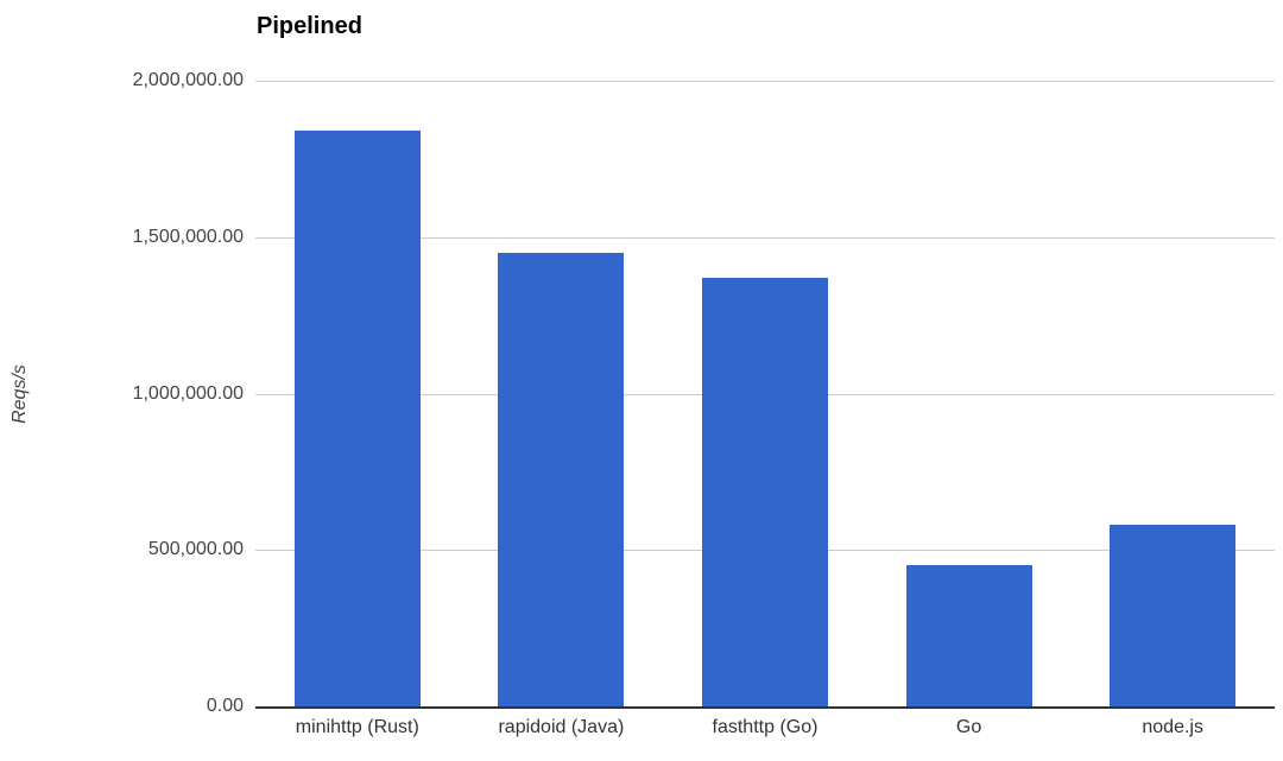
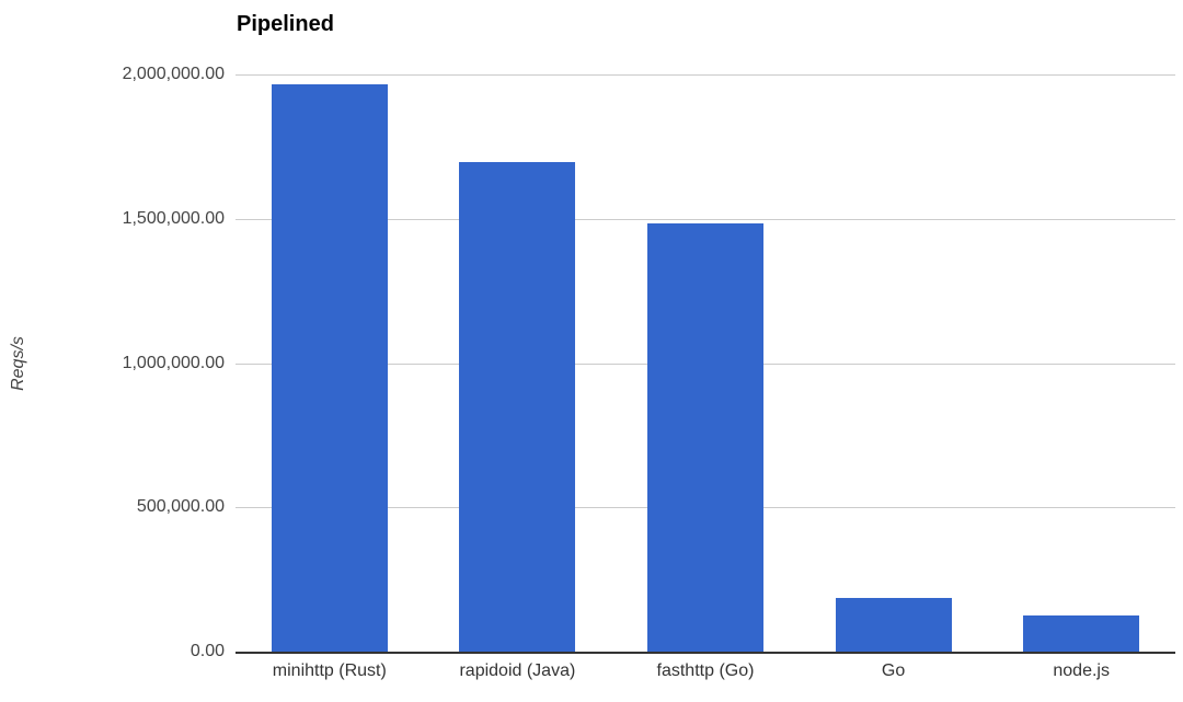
minihttp (Rust): 1840000 -> 1960000
rapidoid (Java): 1450000 -> 1700000
fasthttp (Go): 1370000 -> 1480000
Go: 450000 -> 190000
node.js: 580000 -> 130000
